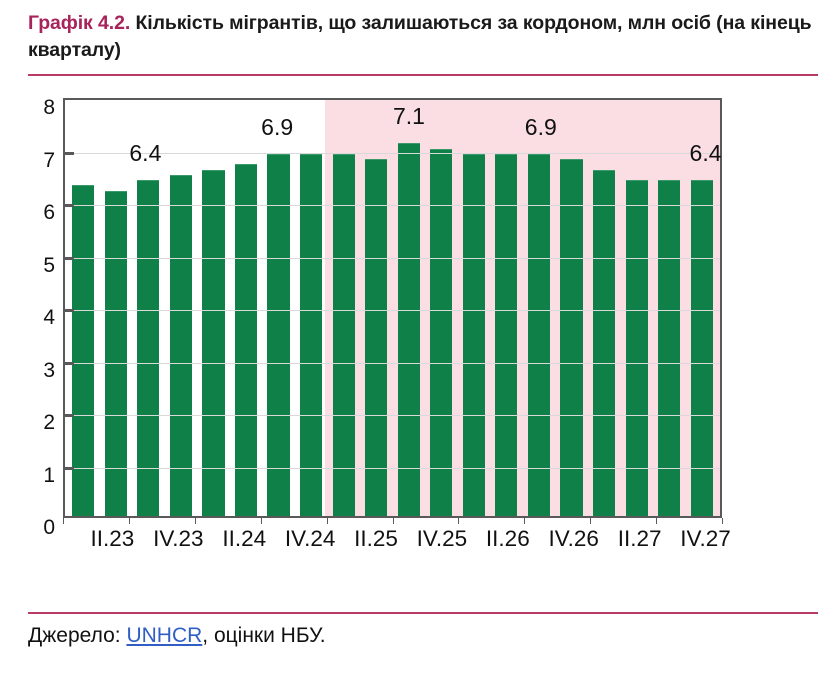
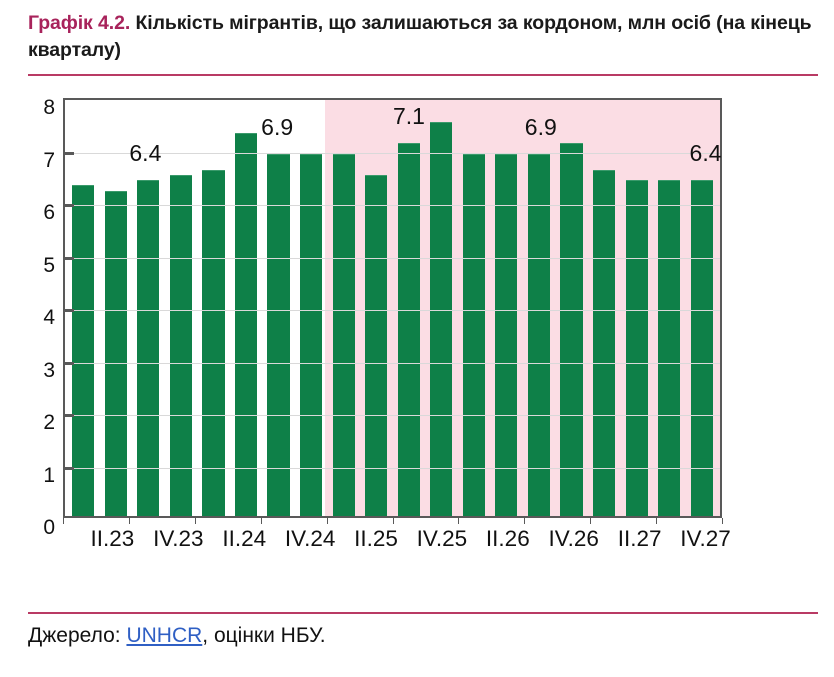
II.24: 6.7 -> 7.3
II.25: 6.8 -> 6.5
IV.25: 7.0 -> 7.5
IV.26: 6.8 -> 7.1
